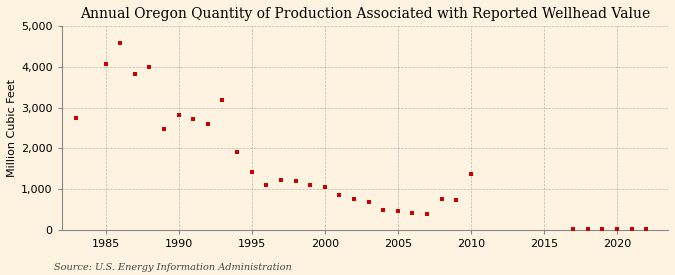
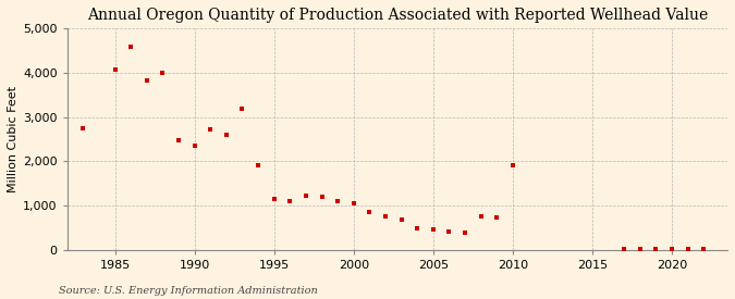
1990: 2,820 -> 2,350
1995: 1,430 -> 1,150
2010: 1,360 -> 1,900
